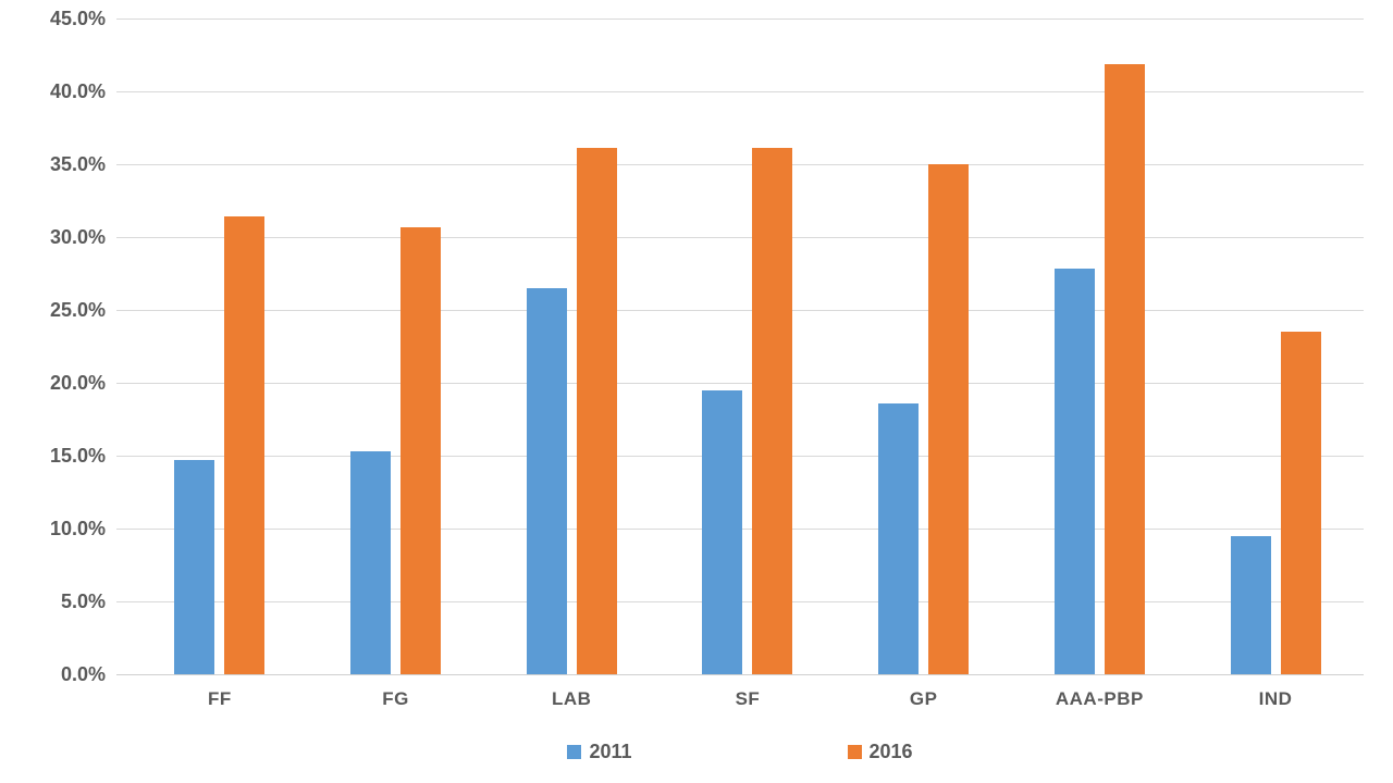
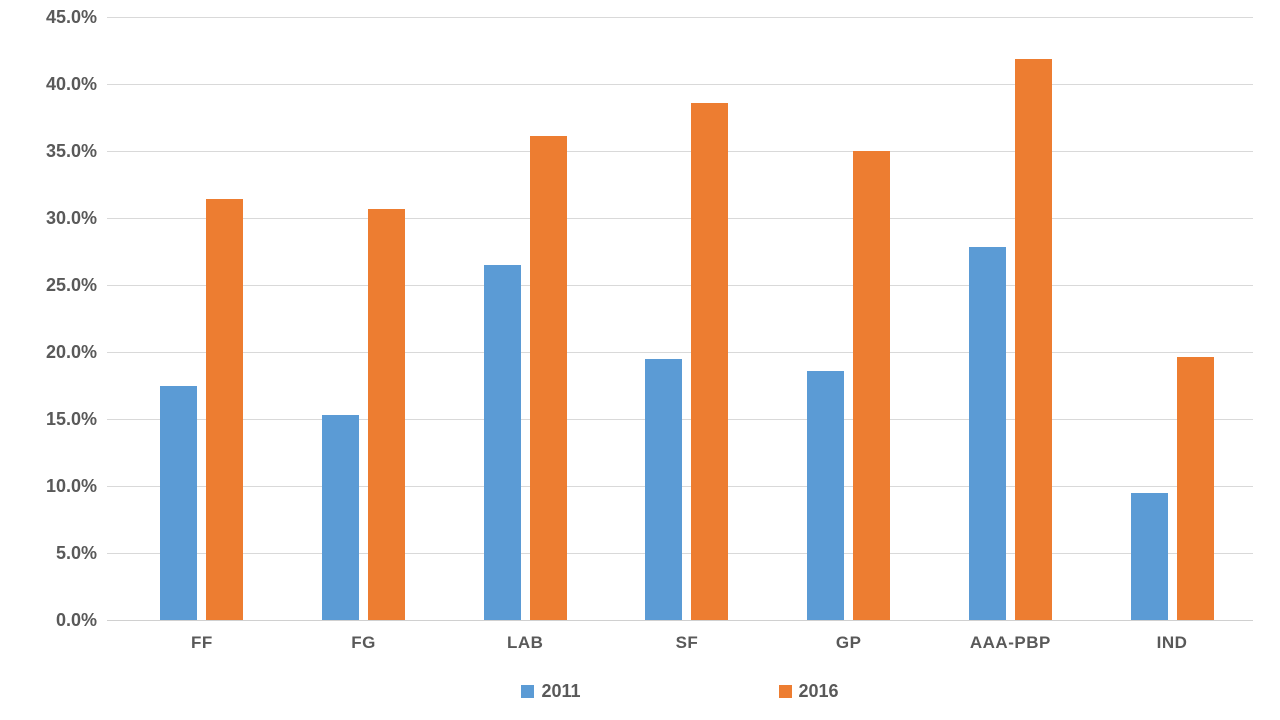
2011/FF: 14.7% -> 17.5%
2016/SF: 36.1% -> 38.6%
2016/IND: 23.5% -> 19.6%
